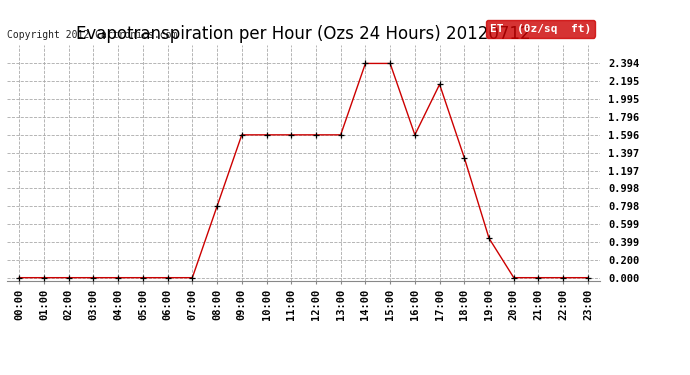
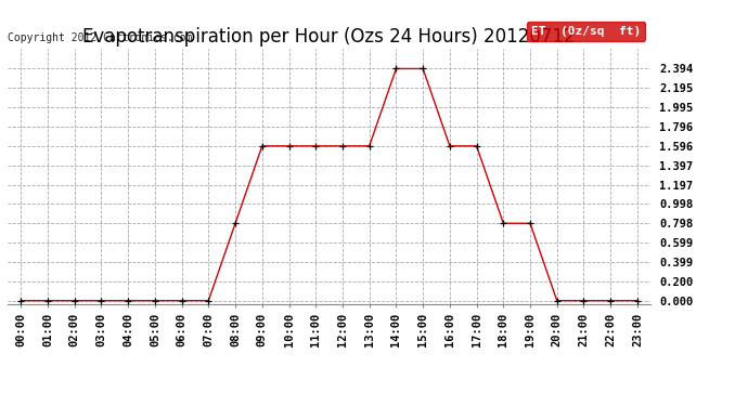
17:00: 2.16 -> 1.60
18:00: 1.34 -> 0.80
19:00: 0.44 -> 0.80
